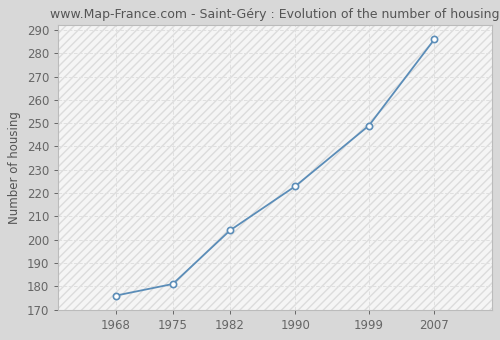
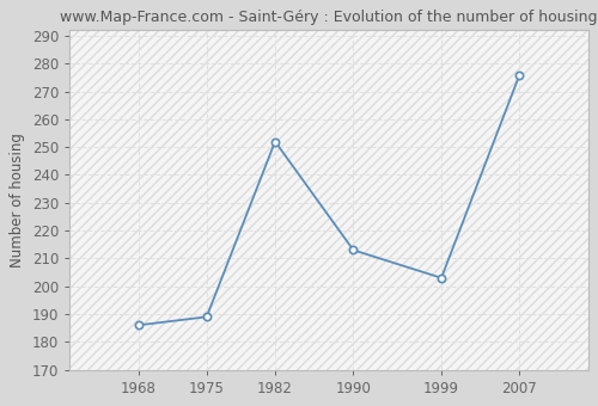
1968: 176 -> 186
1975: 181 -> 189
1982: 204 -> 252
1990: 223 -> 213
1999: 249 -> 203
2007: 286 -> 276
